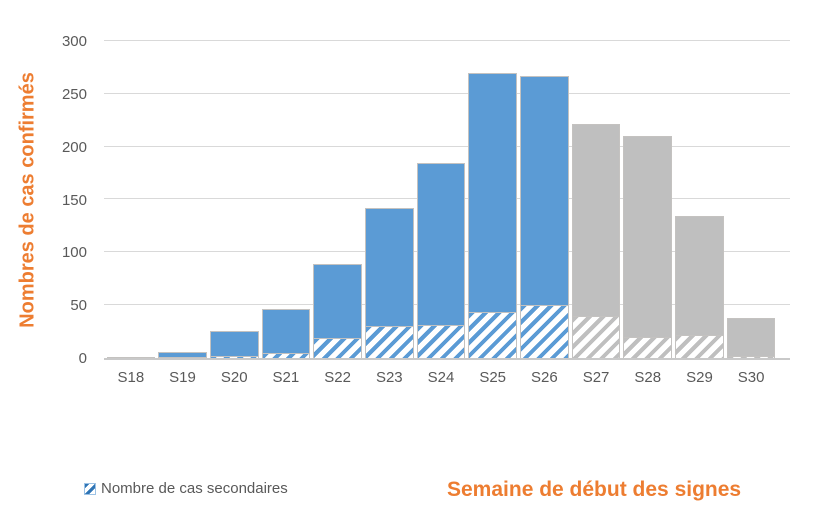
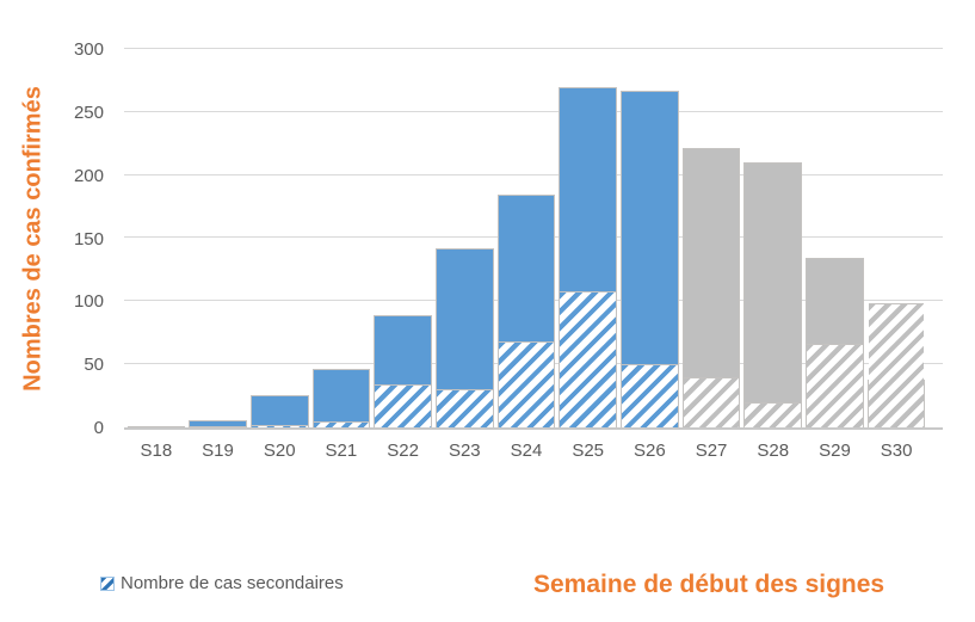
Nombre de cas secondaires/S22: 19 -> 34
Nombre de cas secondaires/S24: 31 -> 68
Nombre de cas secondaires/S25: 44 -> 108
Nombre de cas secondaires/S29: 22 -> 66
Nombre de cas secondaires/S30: 2 -> 98
